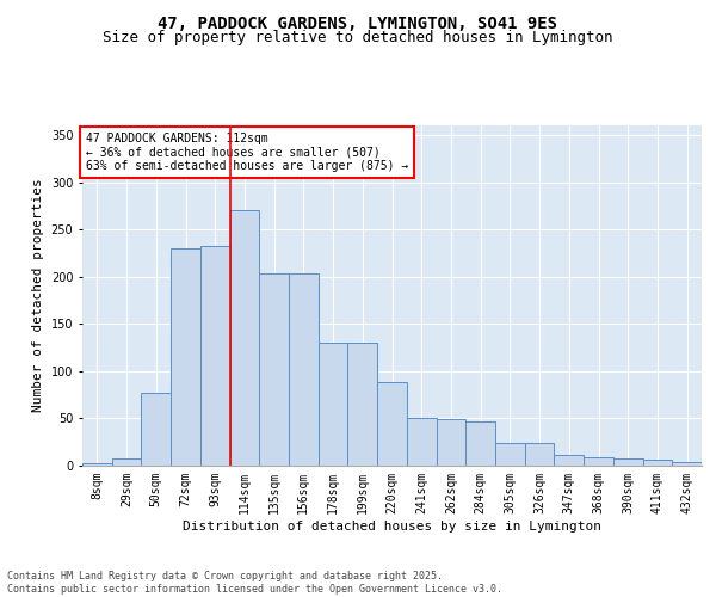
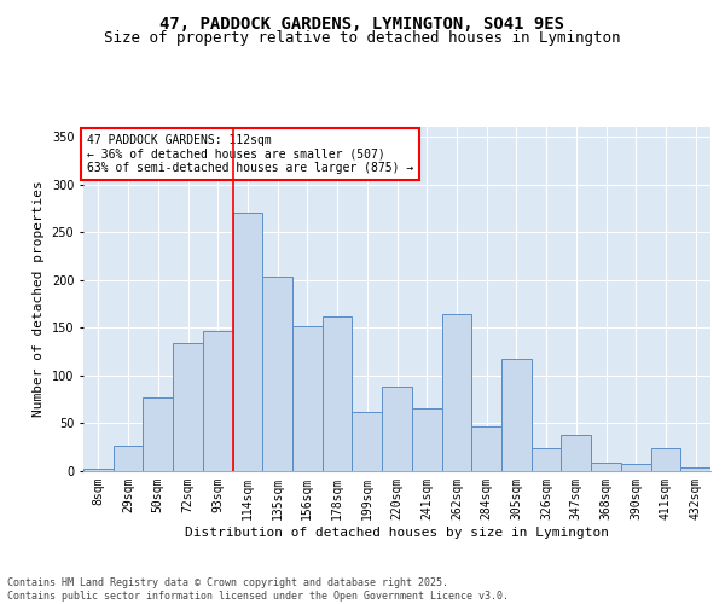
29sqm: 8 -> 26
72sqm: 230 -> 134
93sqm: 232 -> 146
156sqm: 203 -> 152
178sqm: 130 -> 162
199sqm: 130 -> 62
241sqm: 50 -> 66
262sqm: 49 -> 164
305sqm: 24 -> 118
347sqm: 11 -> 38
411sqm: 6 -> 24
